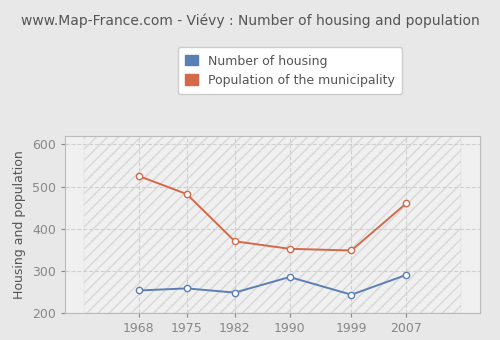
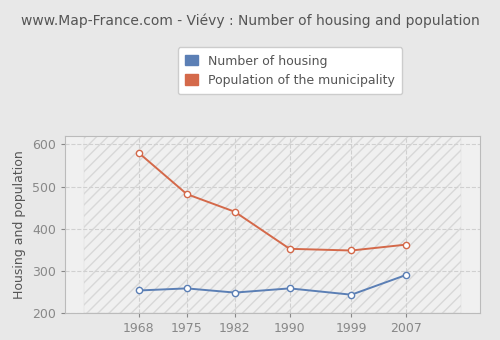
Population of the municipality/1968: 525 -> 580
Population of the municipality/1982: 370 -> 440
Number of housing/1990: 285 -> 258
Population of the municipality/2007: 460 -> 362
